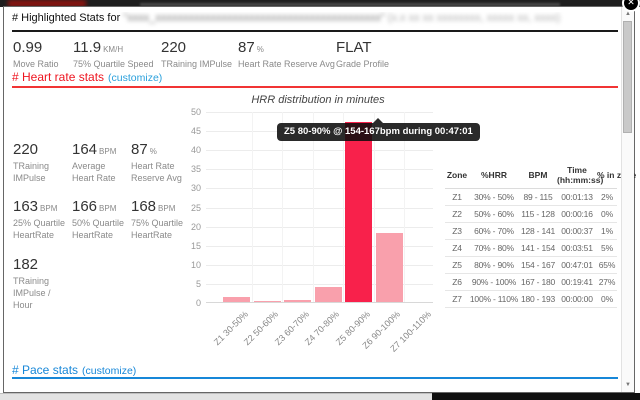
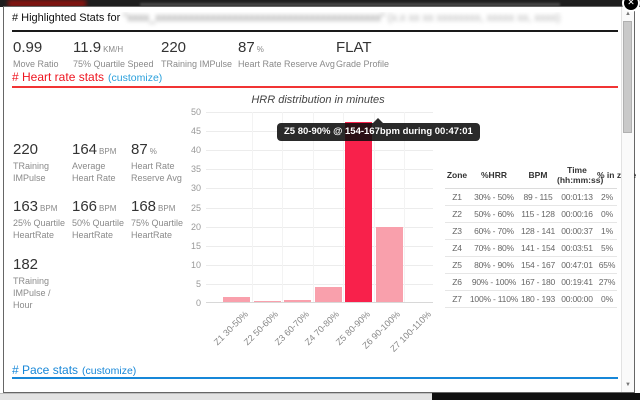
Z6 90-100%: 18 -> 20
